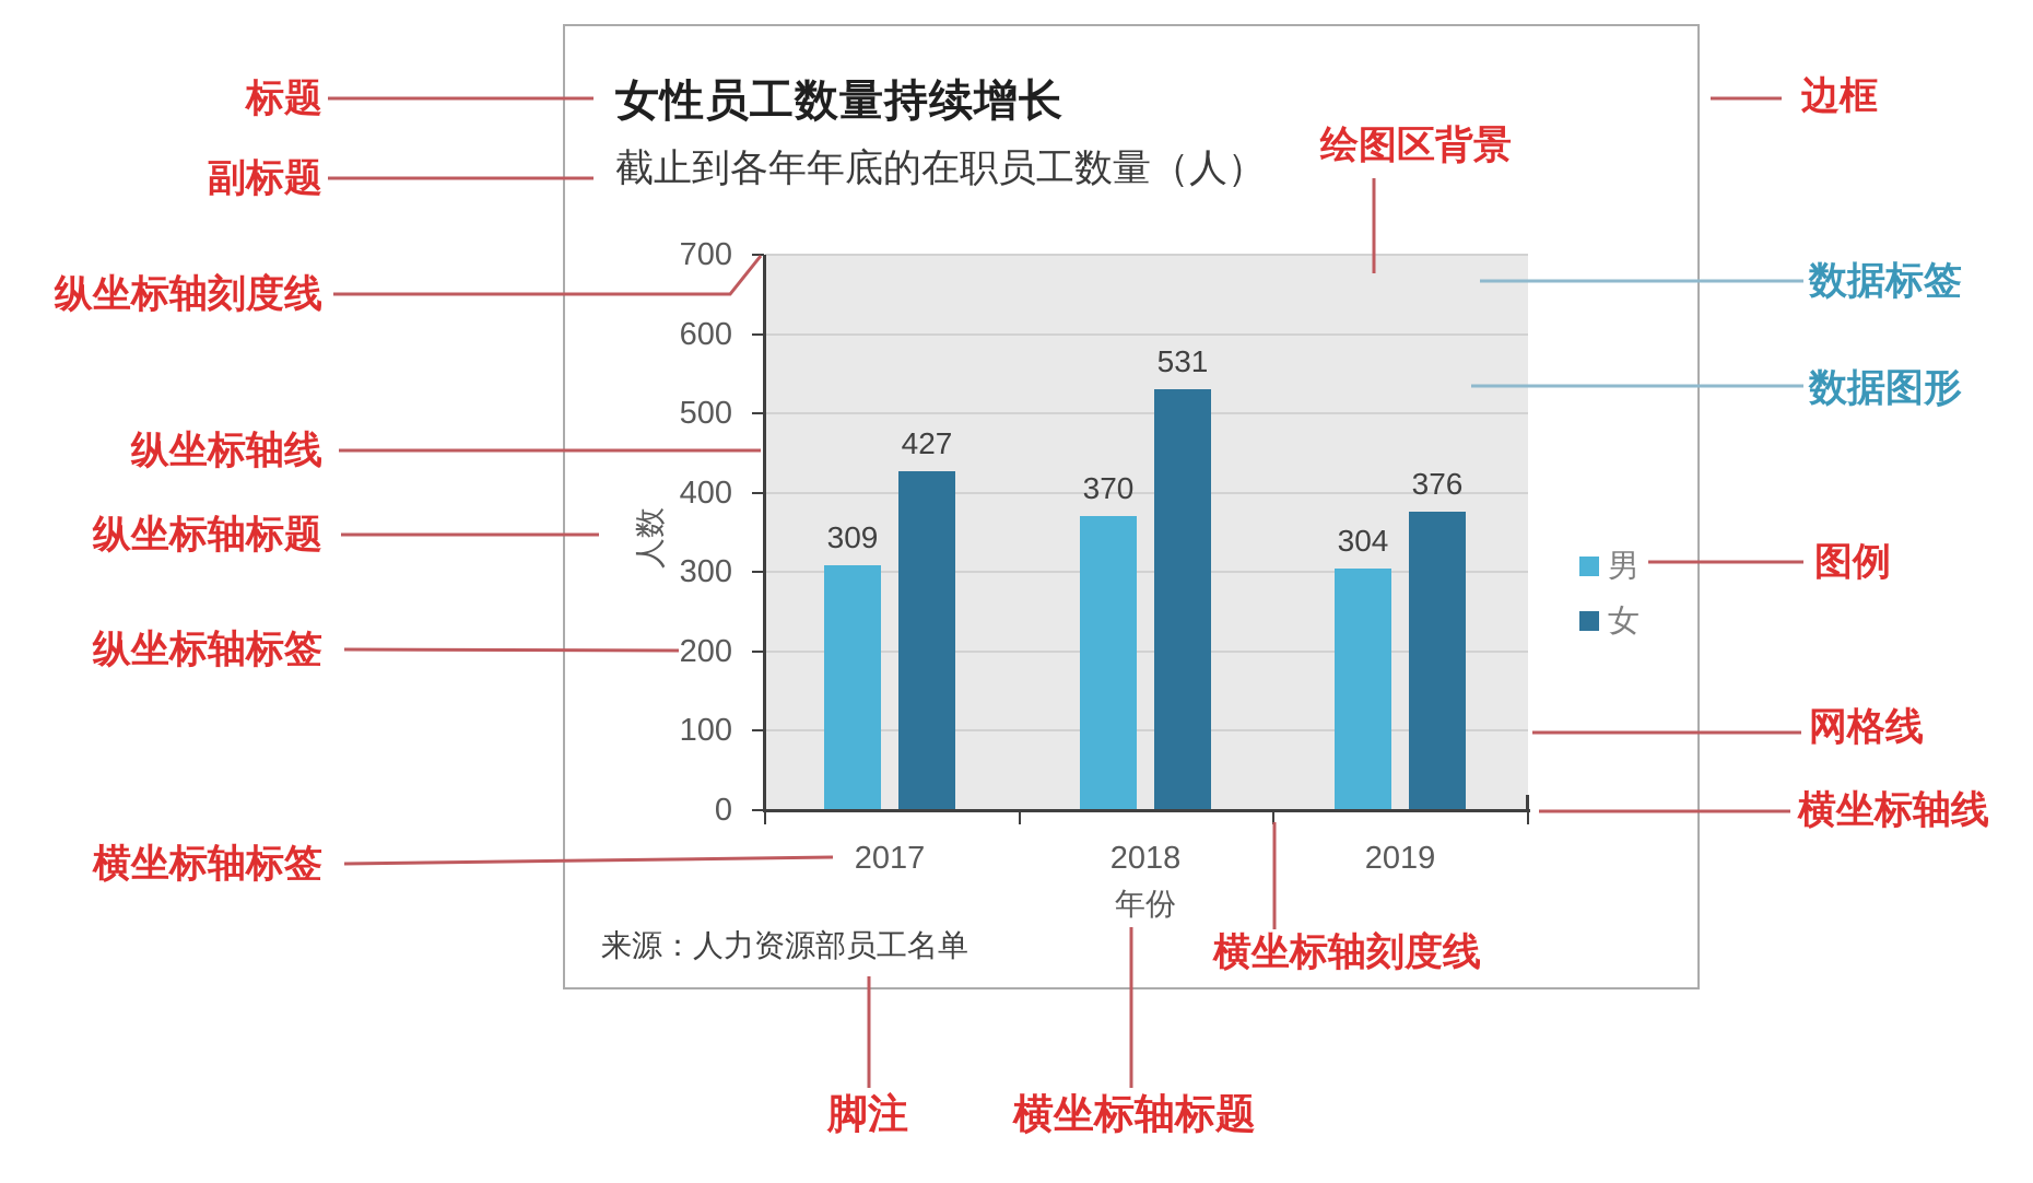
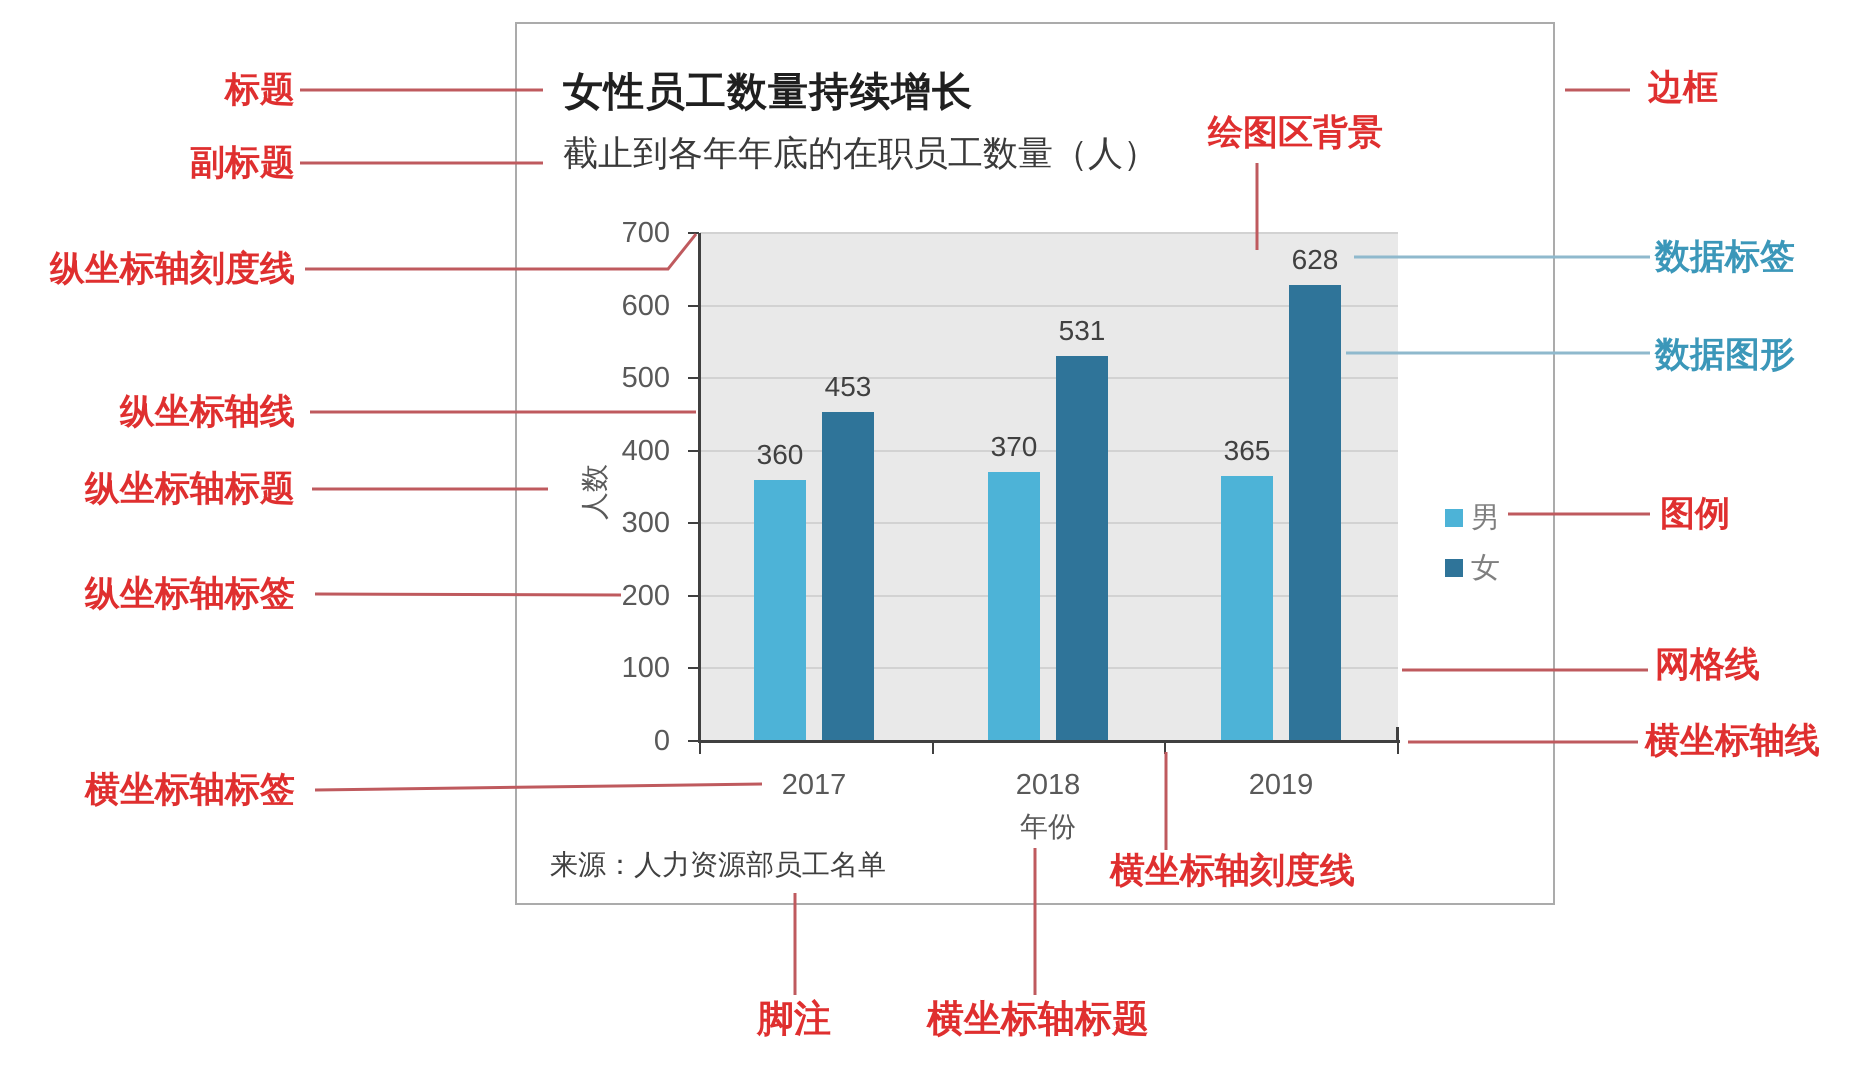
男/2017: 309 -> 360
女/2017: 427 -> 453
男/2019: 304 -> 365
女/2019: 376 -> 628
